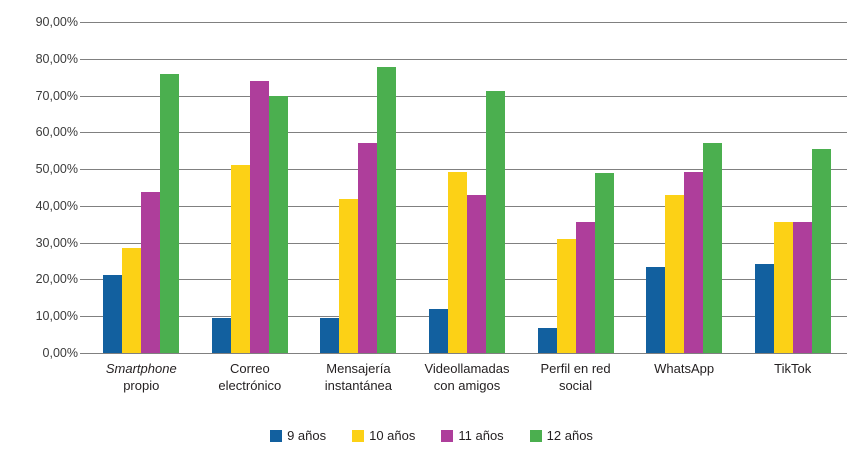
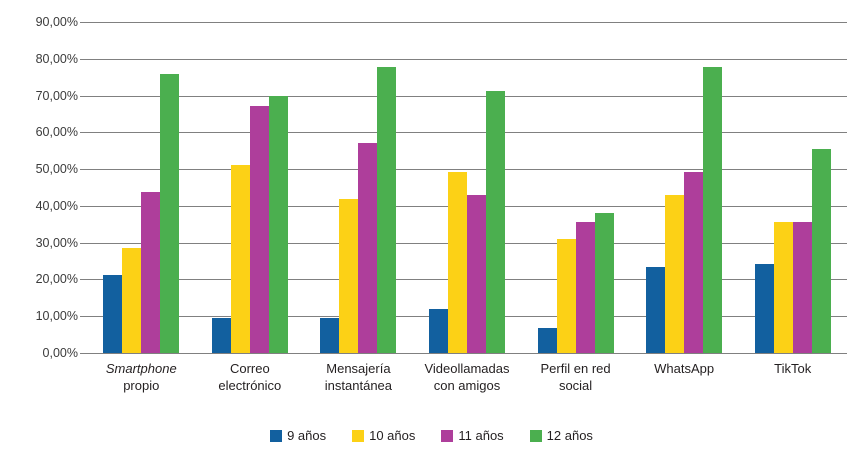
11 años/Correo electrónico: 74% -> 67%
12 años/Perfil en red social: 49% -> 38%
12 años/WhatsApp: 57% -> 78%
